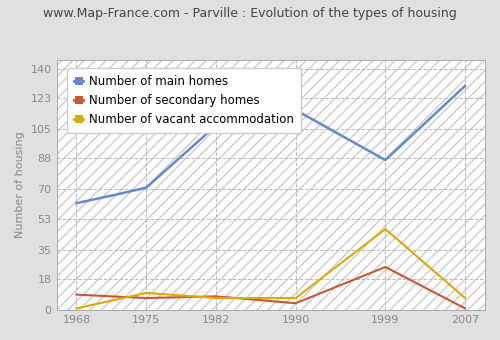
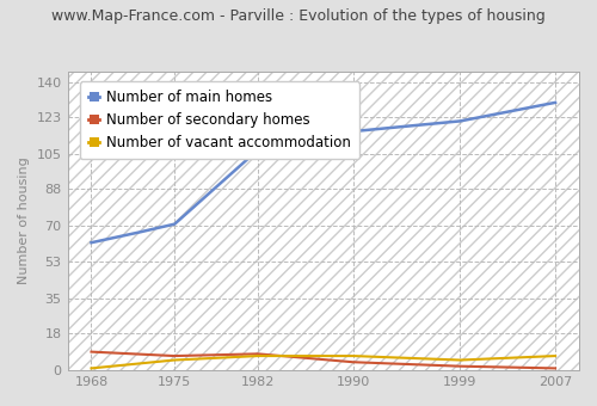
Number of vacant accommodation/1975: 10 -> 5
Number of main homes/1999: 87 -> 121
Number of secondary homes/1999: 25 -> 2
Number of vacant accommodation/1999: 47 -> 5
